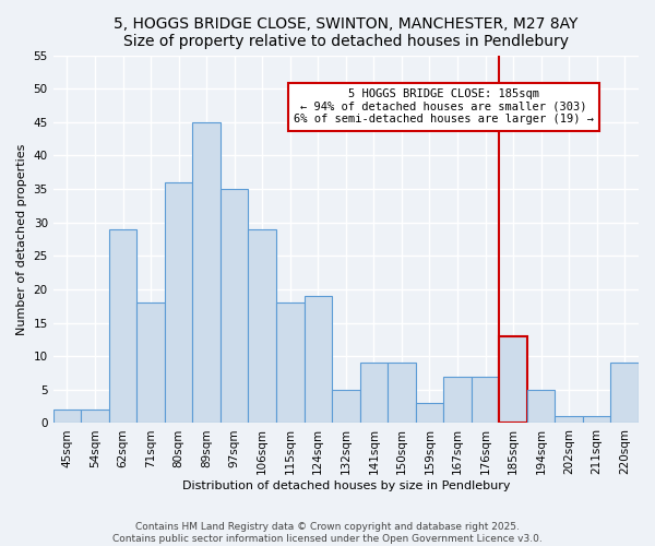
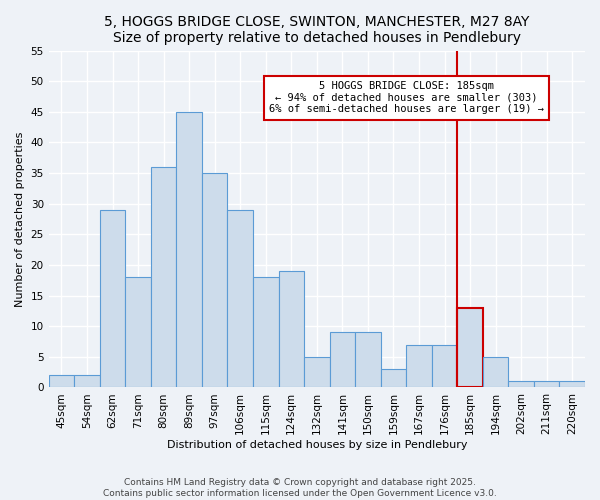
220sqm: 9 -> 1
